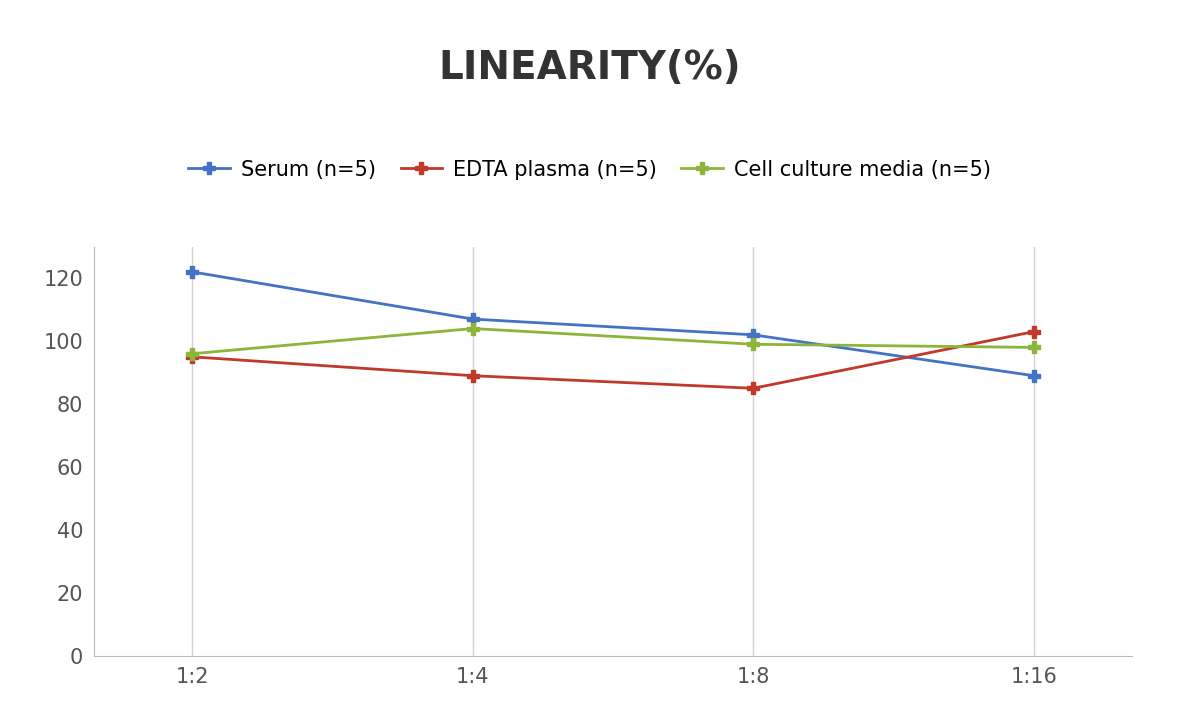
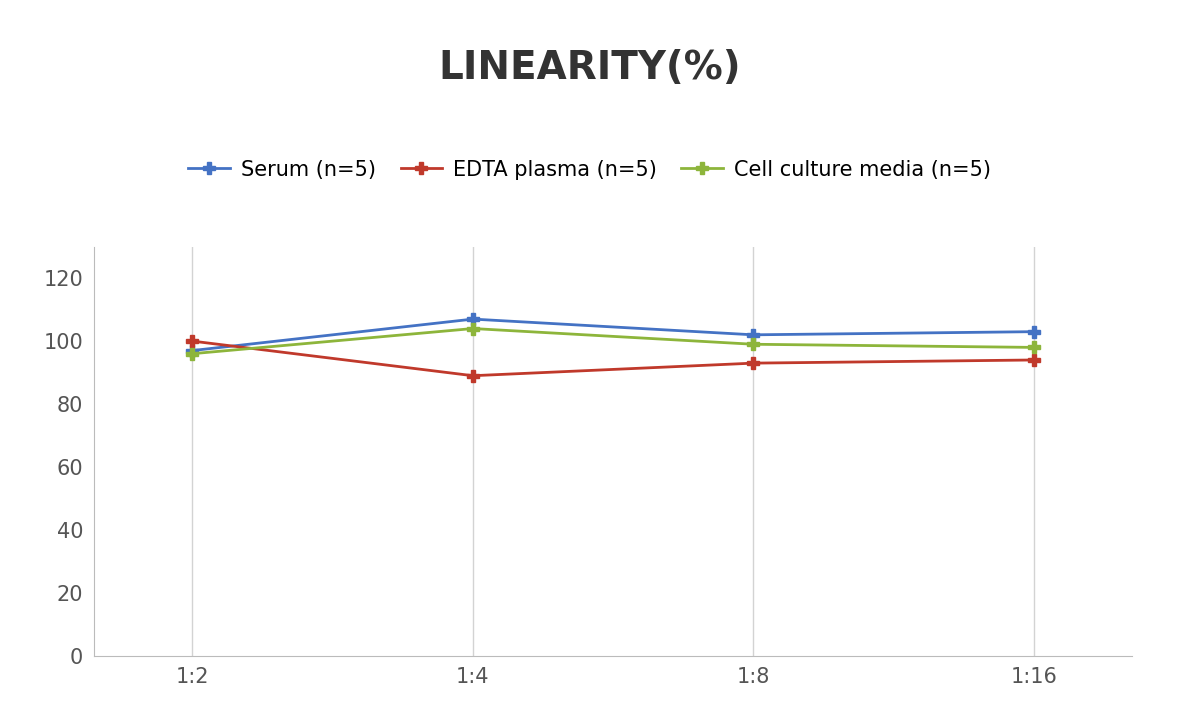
Serum (n=5)/1:2: 122 -> 97
EDTA plasma (n=5)/1:2: 95 -> 100
EDTA plasma (n=5)/1:8: 85 -> 93
Serum (n=5)/1:16: 89 -> 103
EDTA plasma (n=5)/1:16: 103 -> 94
